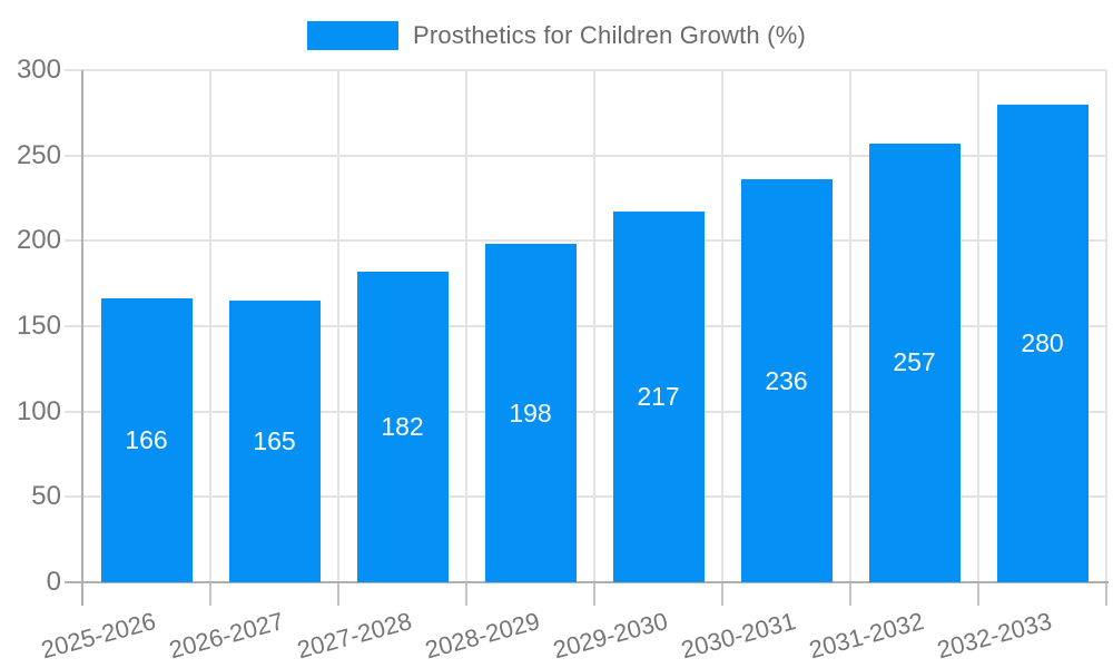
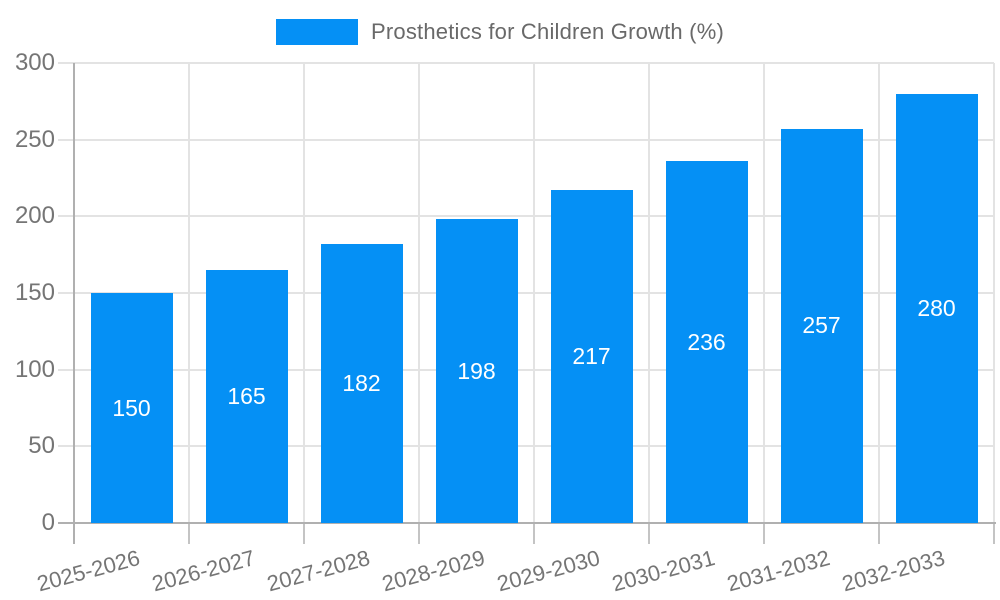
2025-2026: 166 -> 150
